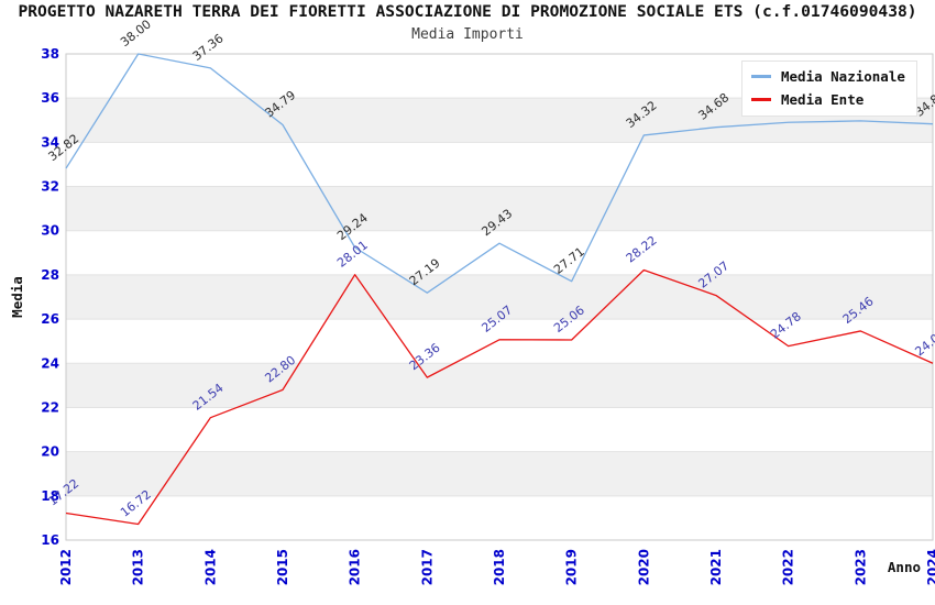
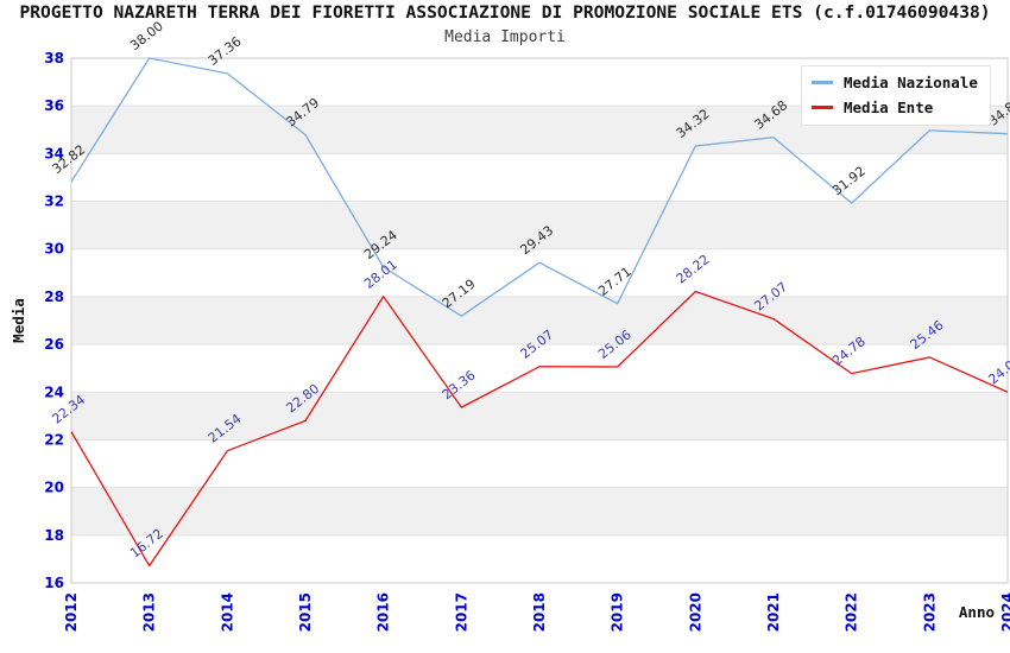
Media Ente/2012: 17.22 -> 22.34
Media Nazionale/2022: 34.90 -> 31.92
